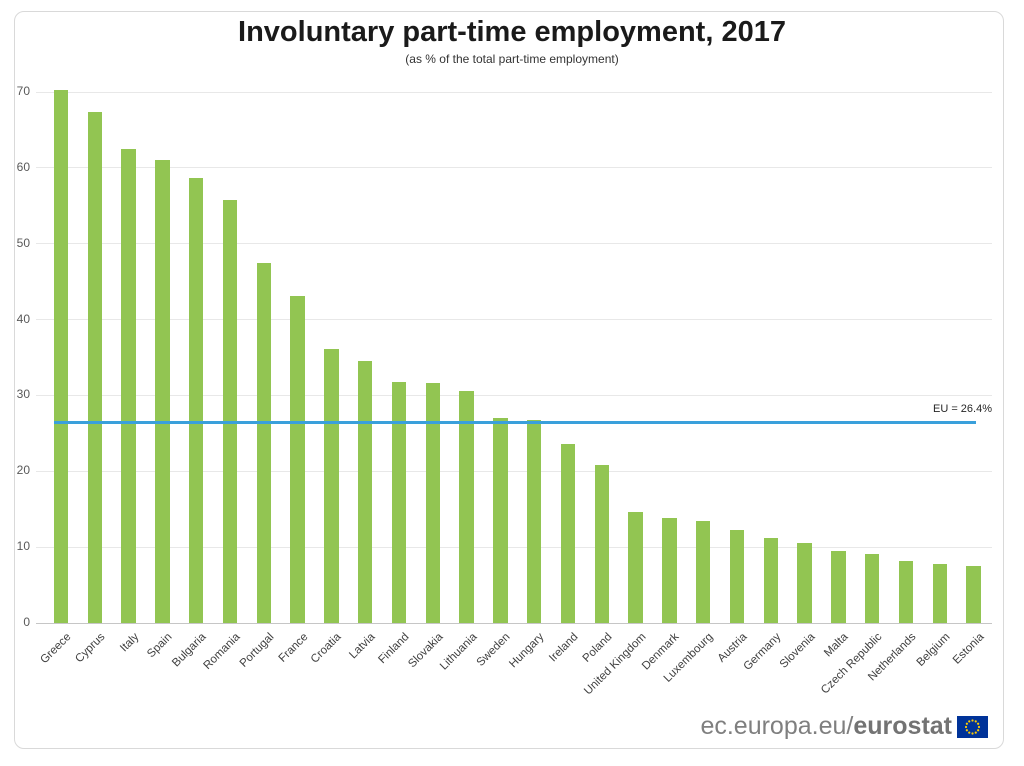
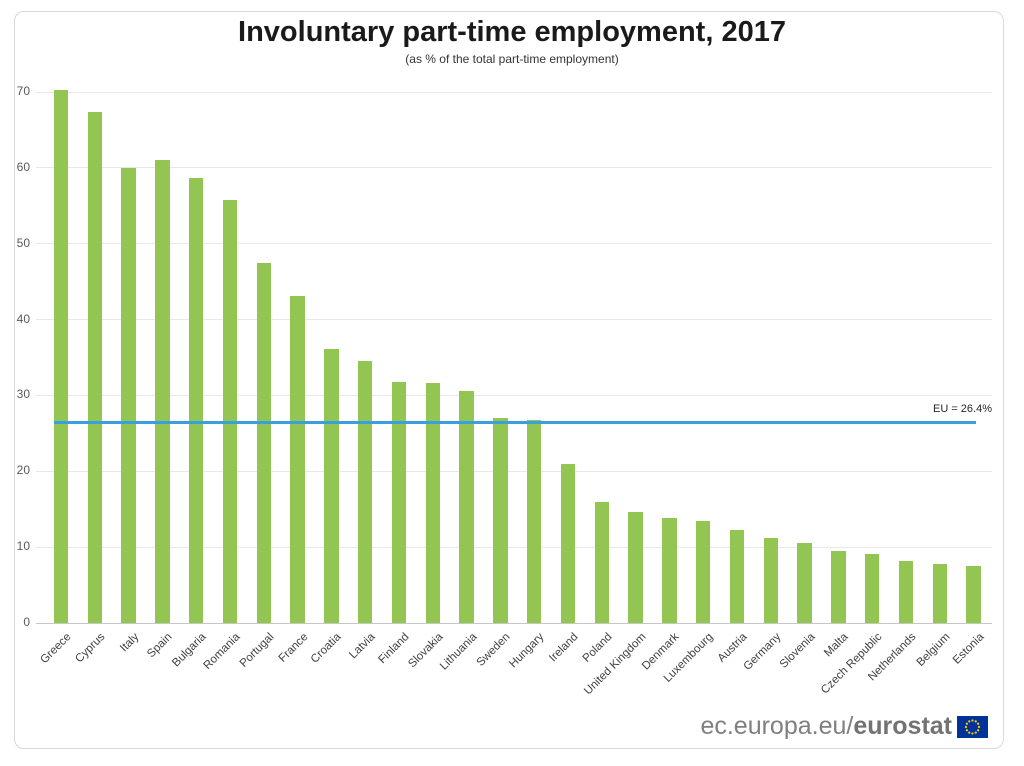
Italy: 62 -> 60
Ireland: 24 -> 21
Poland: 21 -> 16
